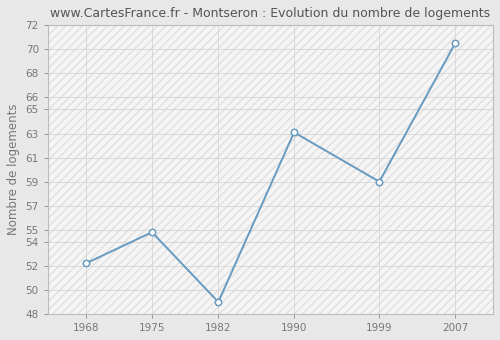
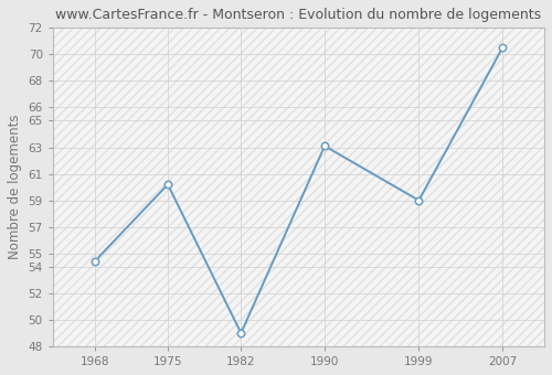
1968: 52.2 -> 54.4
1975: 54.8 -> 60.2
